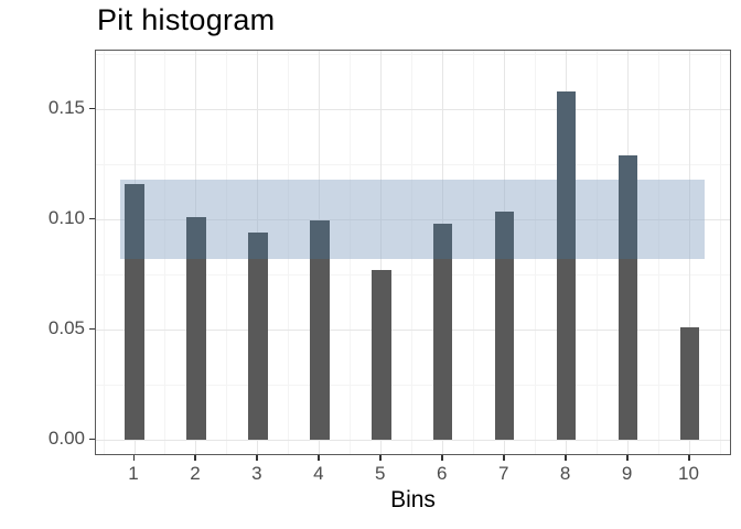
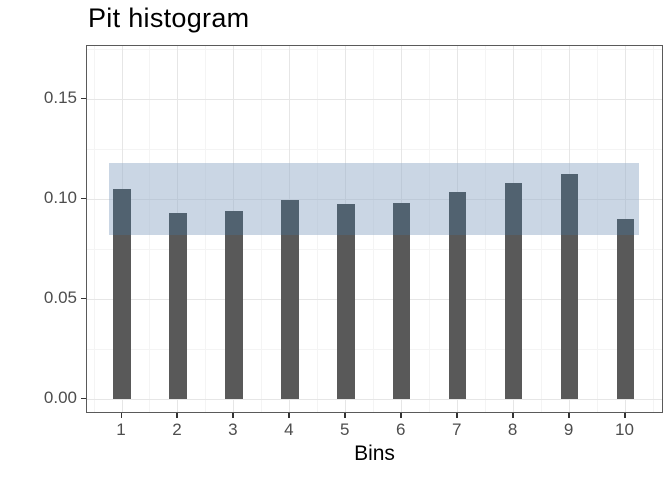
1: 0.116 -> 0.105
2: 0.101 -> 0.093
5: 0.077 -> 0.098
8: 0.158 -> 0.108
9: 0.129 -> 0.113
10: 0.051 -> 0.090
